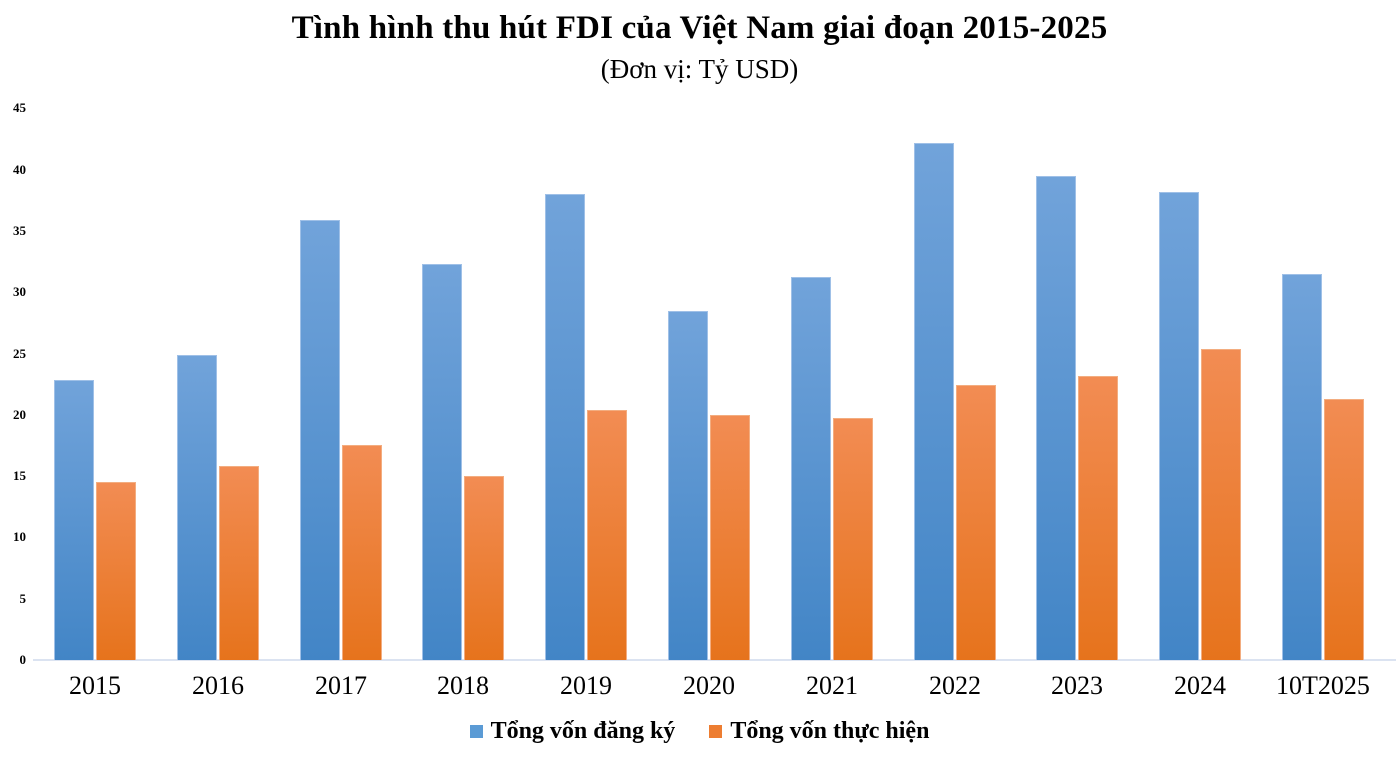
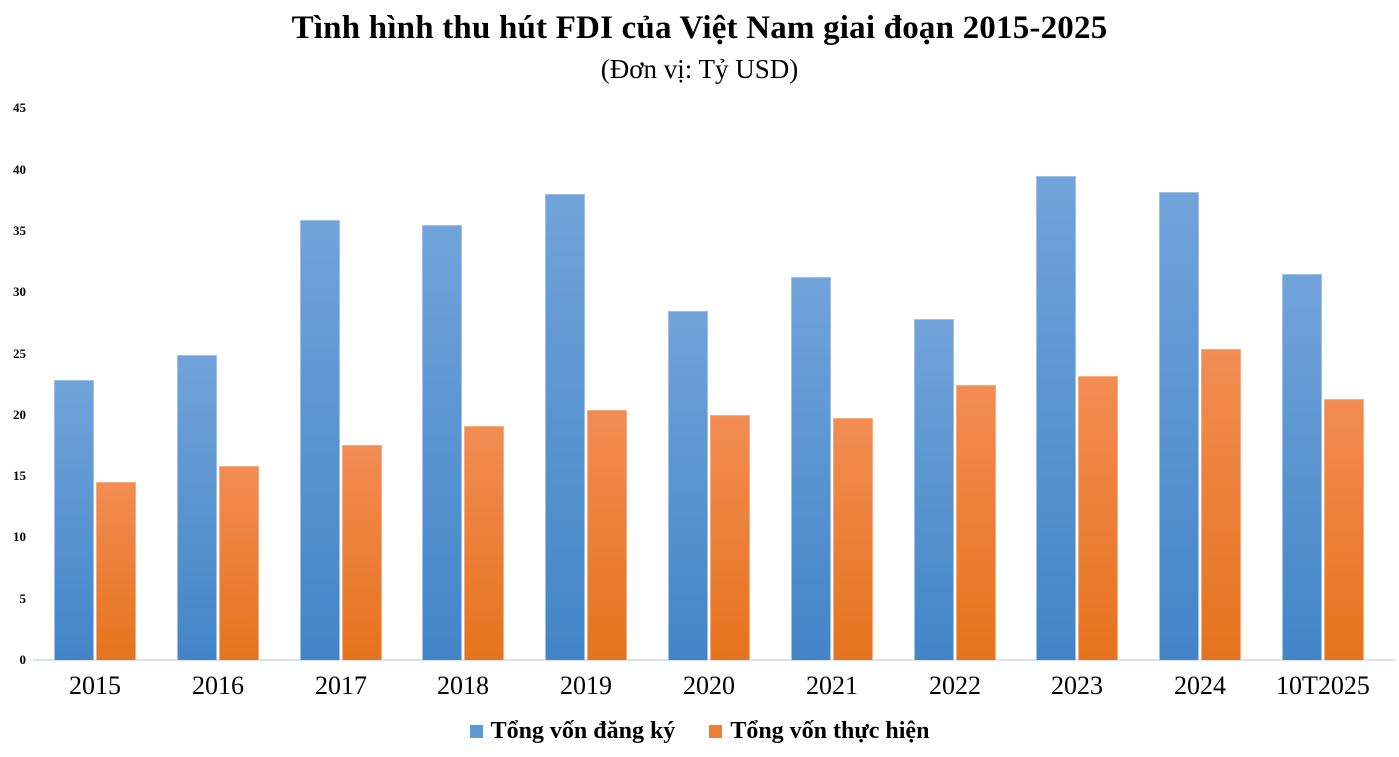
Tổng vốn đăng ký/2018: 32.3 -> 35.5
Tổng vốn thực hiện/2018: 15.0 -> 19.1
Tổng vốn đăng ký/2022: 42.2 -> 27.8
